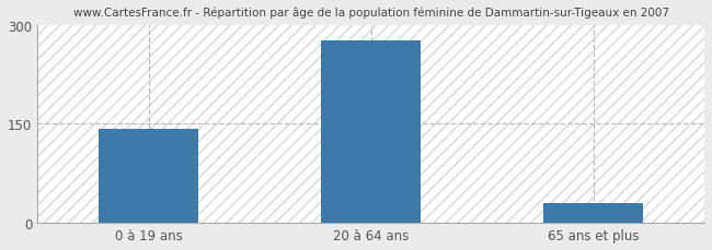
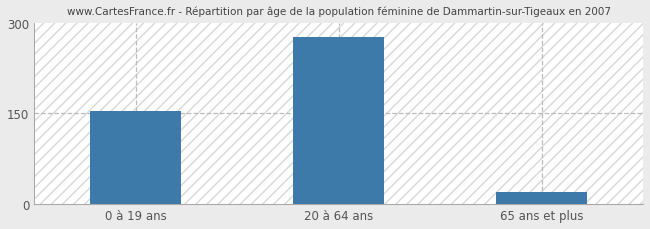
0 à 19 ans: 143 -> 154
65 ans et plus: 30 -> 20
